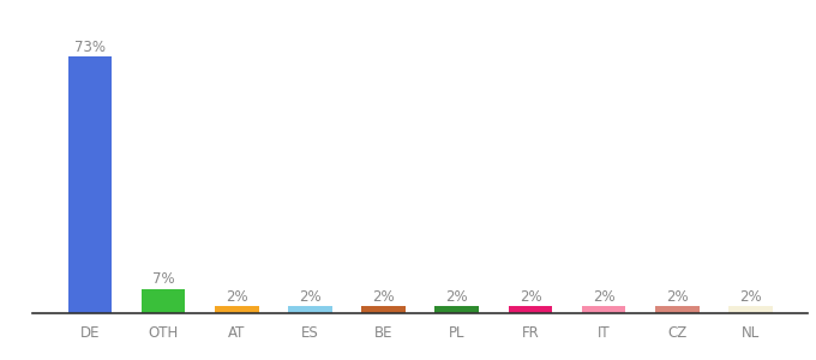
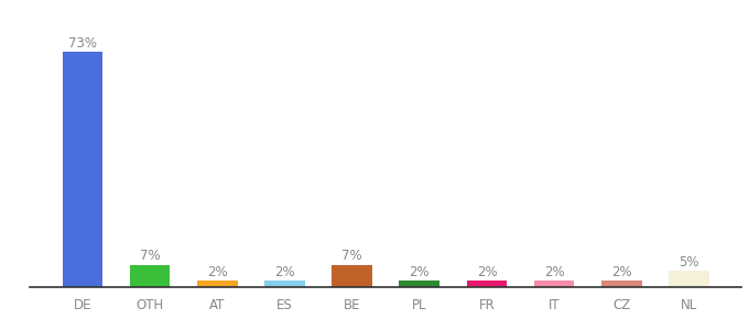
BE: 2% -> 7%
NL: 2% -> 5%
